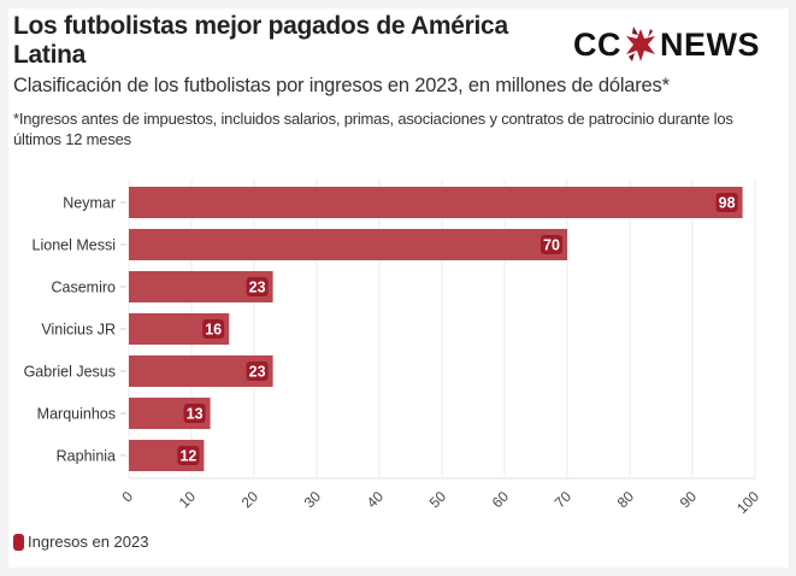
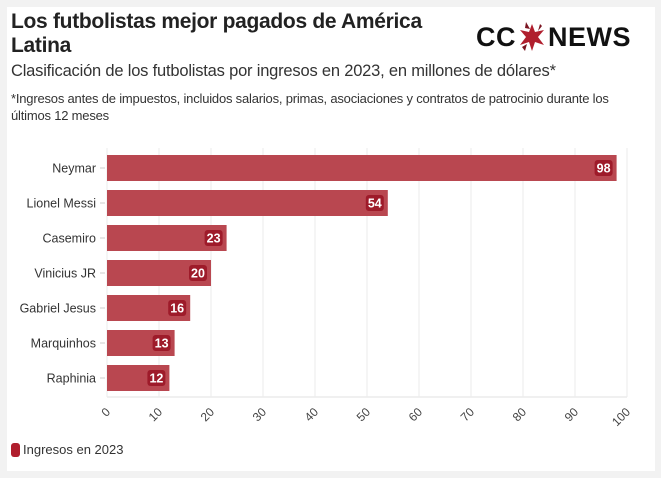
Lionel Messi: 70 -> 54
Vinicius JR: 16 -> 20
Gabriel Jesus: 23 -> 16
